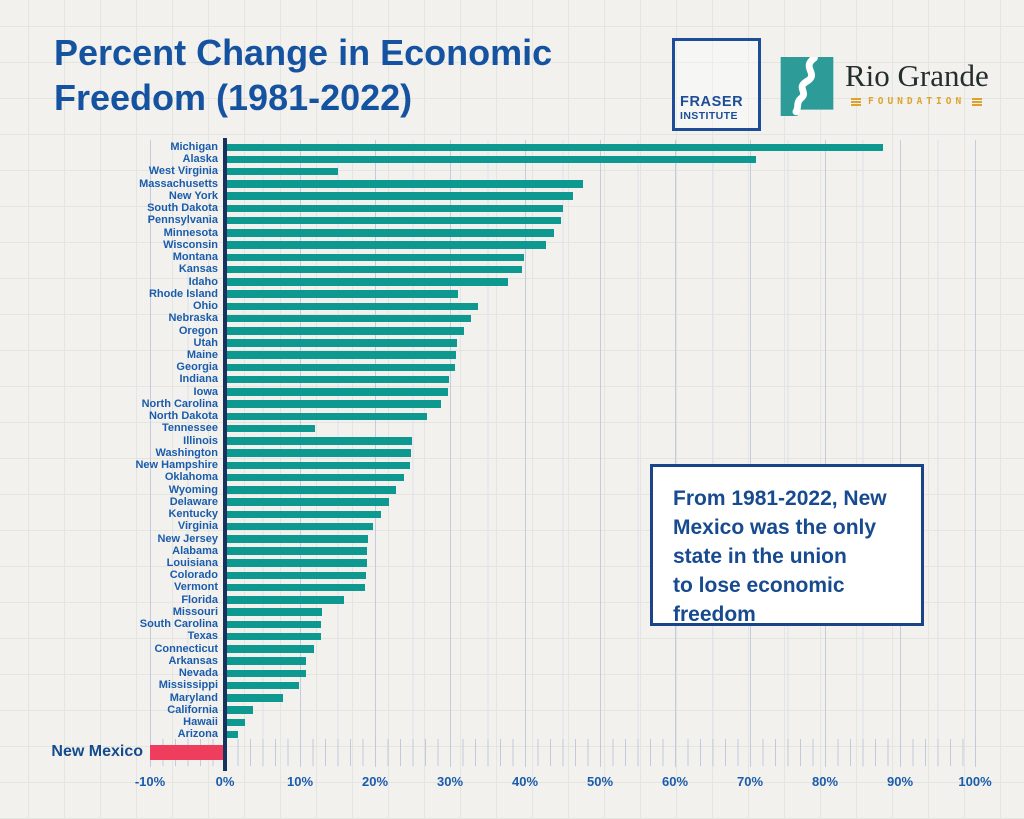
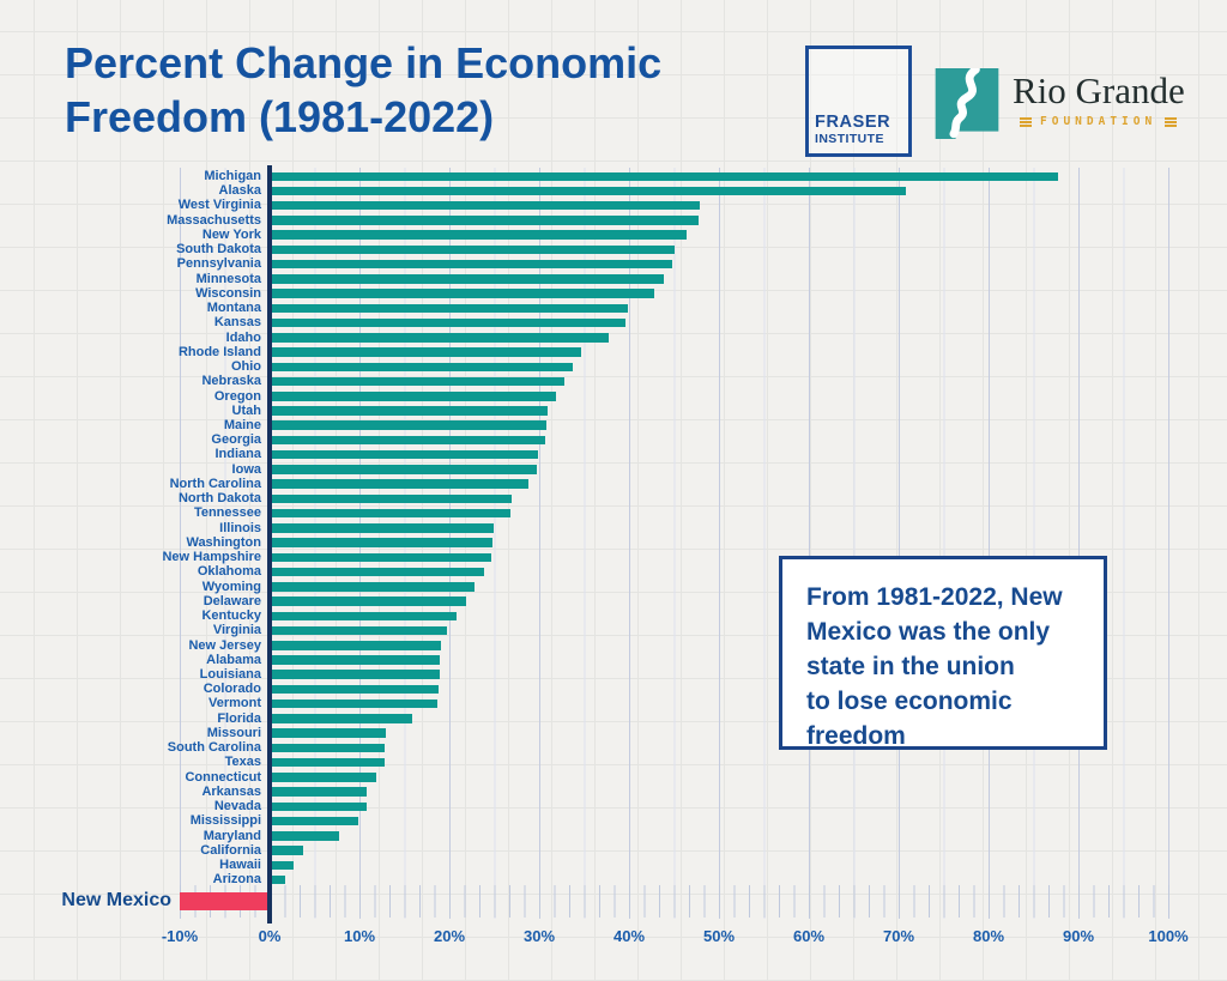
West Virginia: 15% -> 48%
Rhode Island: 31% -> 35%
Tennessee: 12% -> 27%
